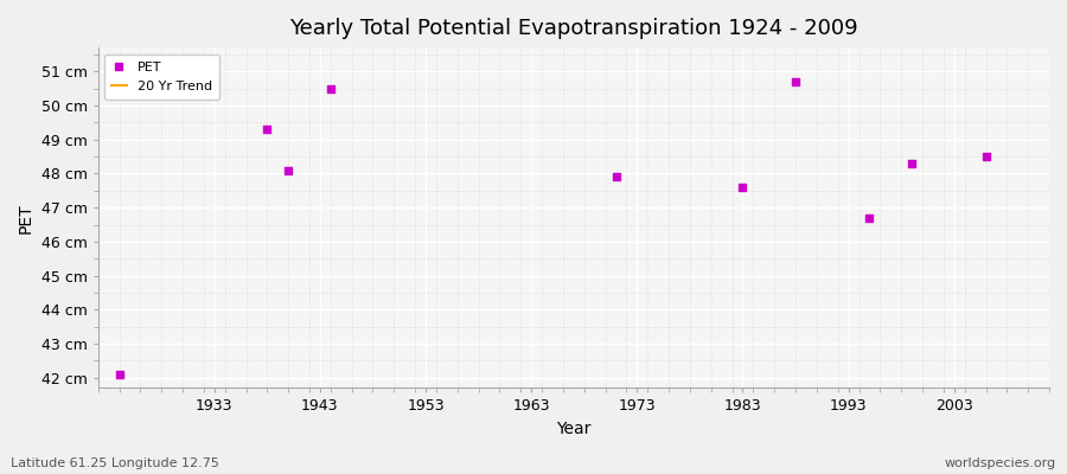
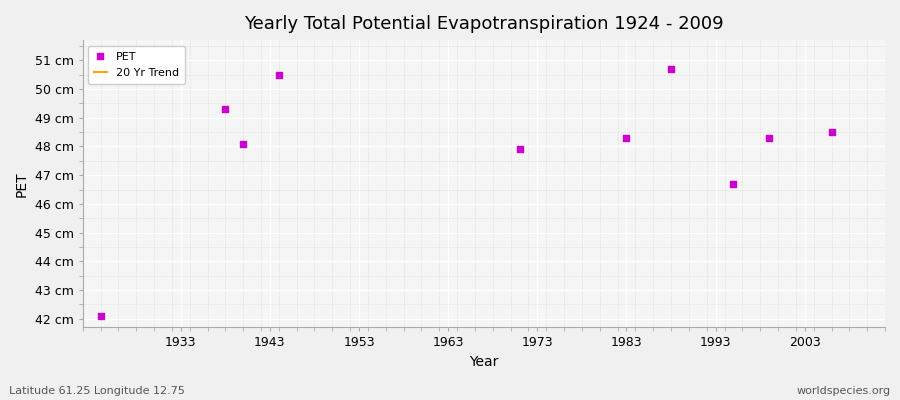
1983: 47.6 cm -> 48.3 cm
